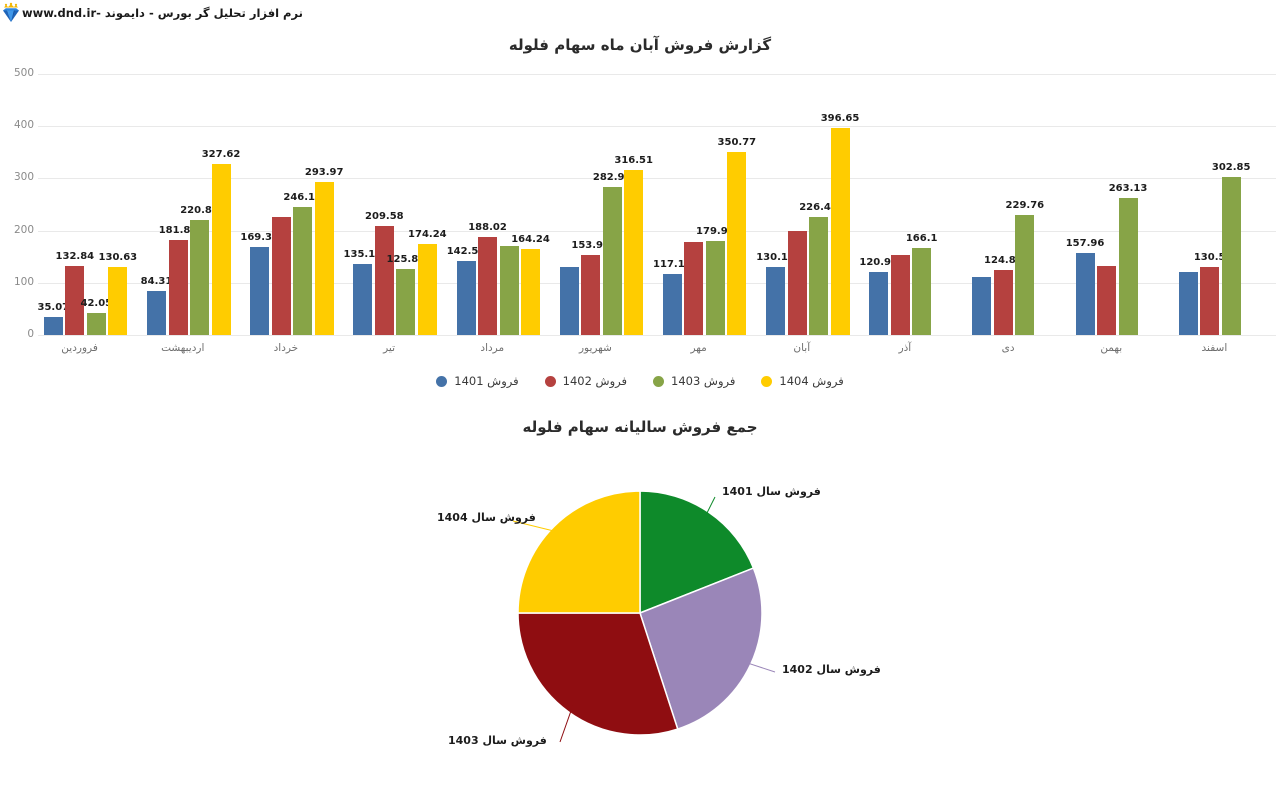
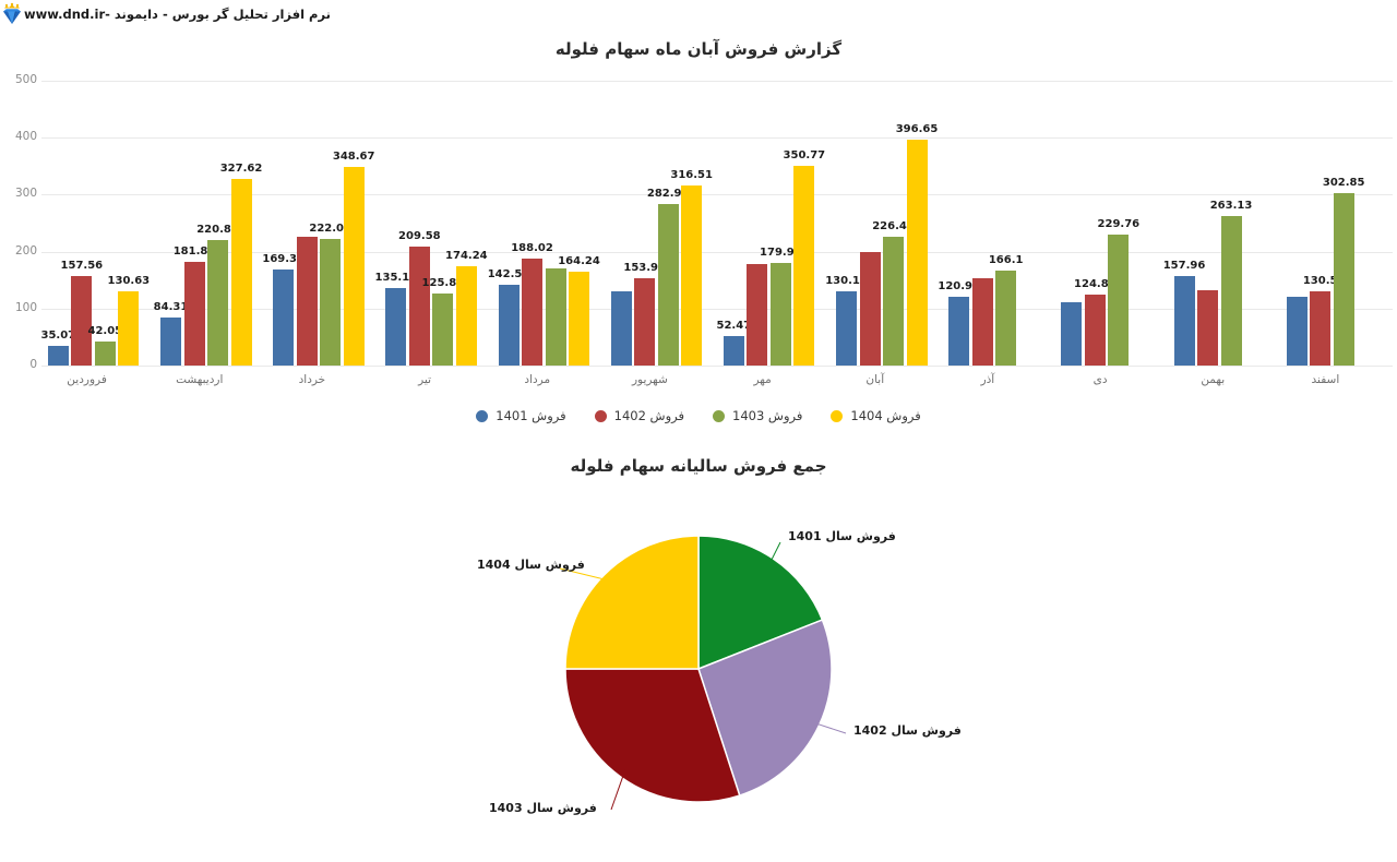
گزارش فروش آبان ماه سهام فلوله/فروش 1402/فروردین: 132.84 -> 157.56
گزارش فروش آبان ماه سهام فلوله/فروش 1403/خرداد: 246.14 -> 222.02
گزارش فروش آبان ماه سهام فلوله/فروش 1404/خرداد: 293.97 -> 348.67
گزارش فروش آبان ماه سهام فلوله/فروش 1401/مهر: 117.11 -> 52.47
